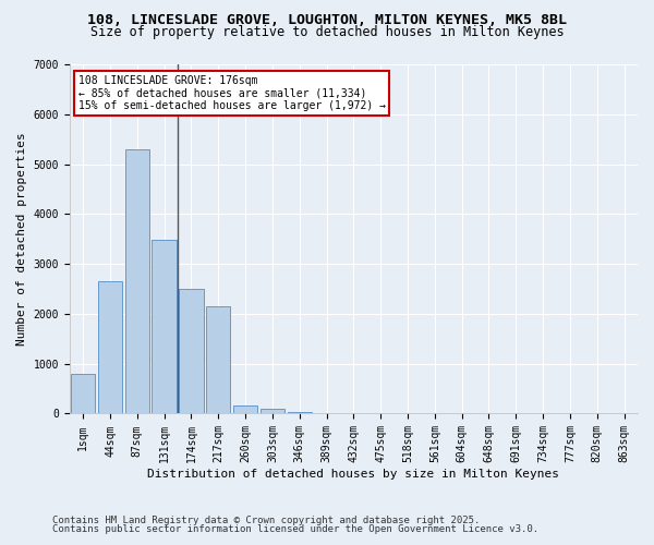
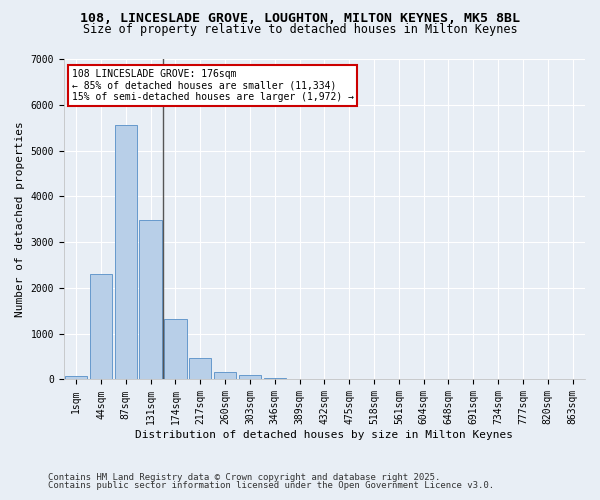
1sqm: 800 -> 80
44sqm: 2650 -> 2300
87sqm: 5300 -> 5560
174sqm: 2500 -> 1330
217sqm: 2150 -> 470
